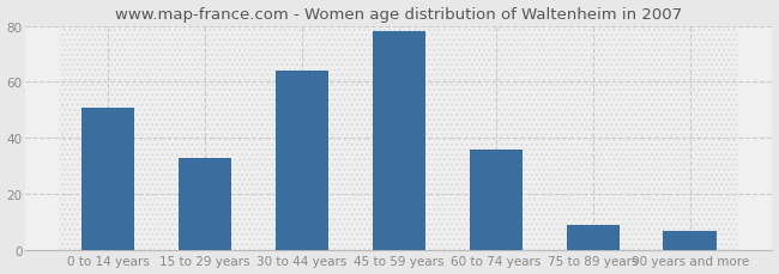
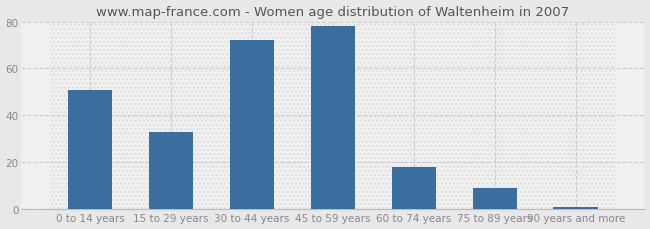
30 to 44 years: 64 -> 72
60 to 74 years: 36 -> 18
90 years and more: 7 -> 1
